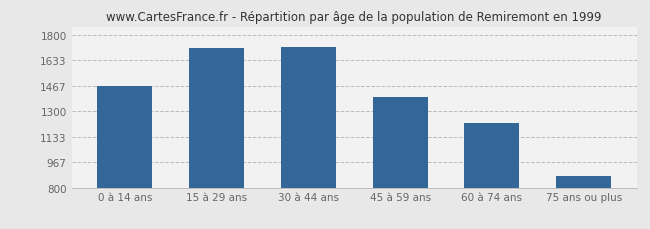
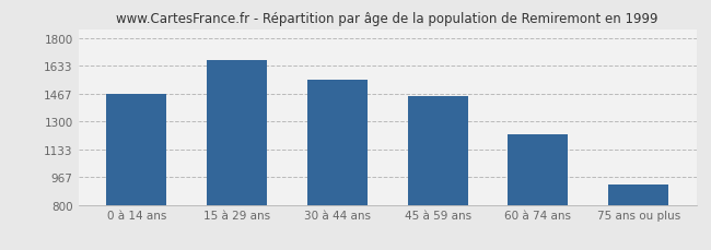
15 à 29 ans: 1710 -> 1670
30 à 44 ans: 1720 -> 1550
45 à 59 ans: 1390 -> 1450
75 ans ou plus: 880 -> 920
